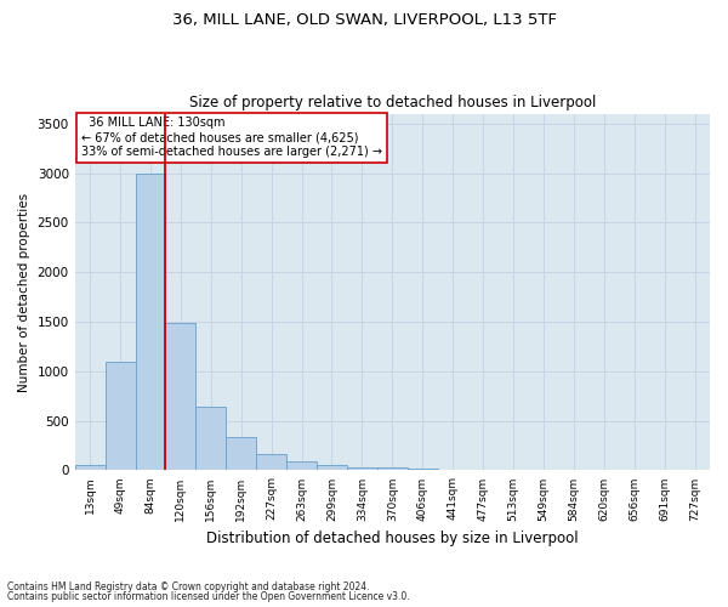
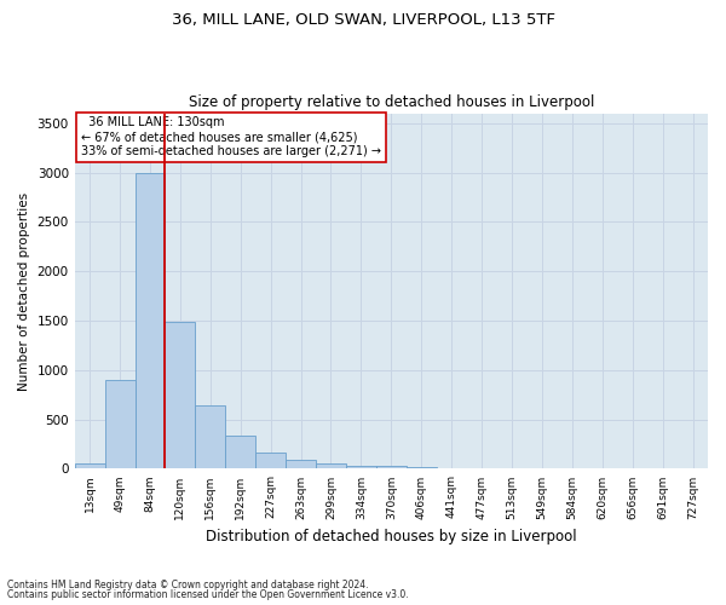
49sqm: 1090 -> 900
